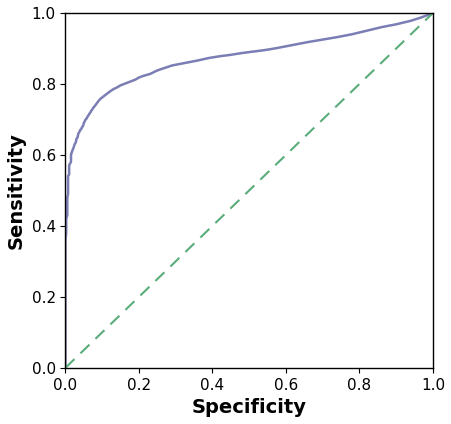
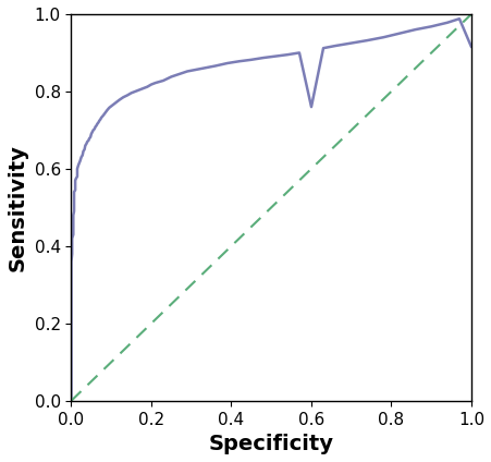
0.6: 0.906 -> 0.760
1.0: 1.000 -> 0.915
